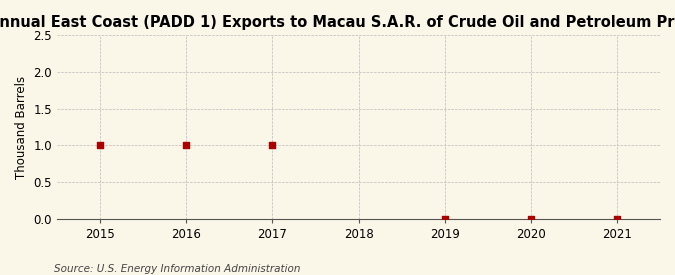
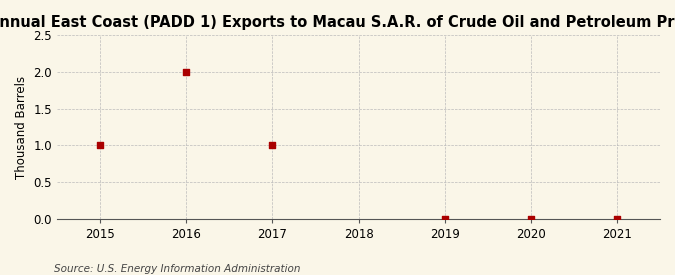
2016: 1 -> 2
